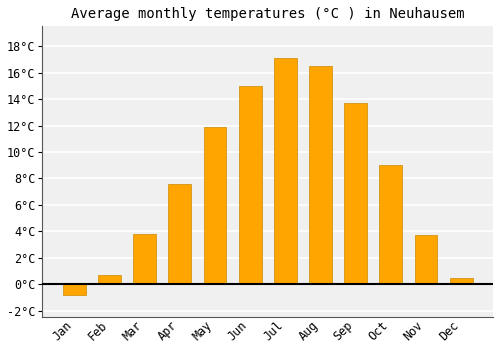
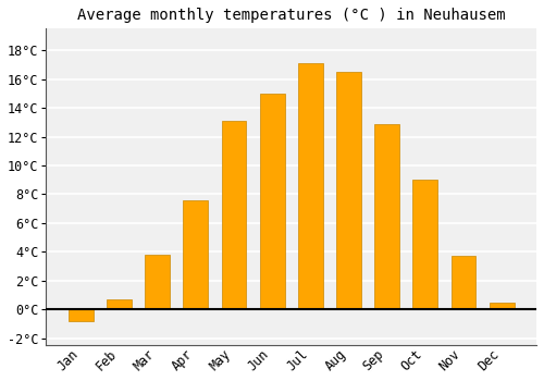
May: 11.9°C -> 13.1°C
Sep: 13.7°C -> 12.9°C
